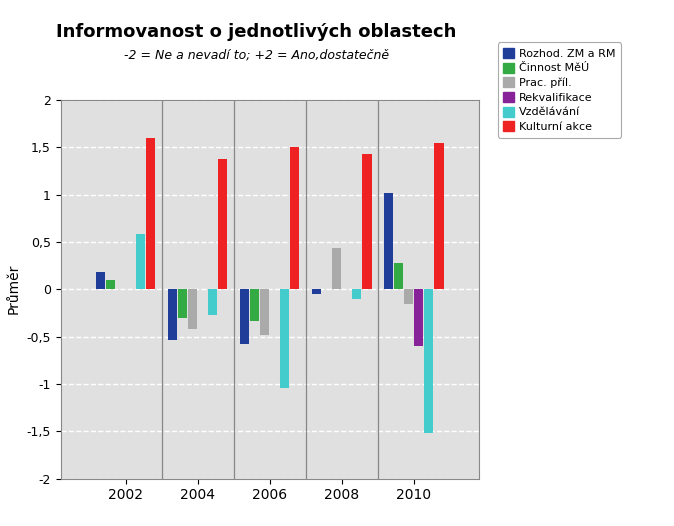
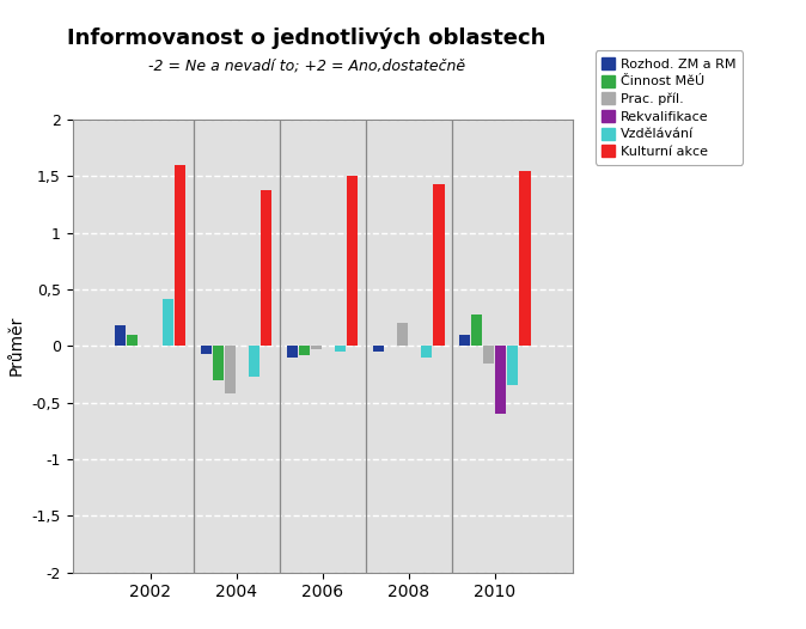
Vzdělávání/2002: 0,58 -> 0,42
Rozhod. ZM a RM/2004: -0,54 -> -0,07
Rozhod. ZM a RM/2006: -0,58 -> -0,10
Činnost MěÚ/2006: -0,34 -> -0,08
Prac. příl./2006: -0,48 -> -0,03
Vzdělávání/2006: -1,04 -> -0,05
Prac. příl./2008: 0,44 -> 0,20
Rozhod. ZM a RM/2010: 1,02 -> 0,10
Vzdělávání/2010: -1,52 -> -0,35
